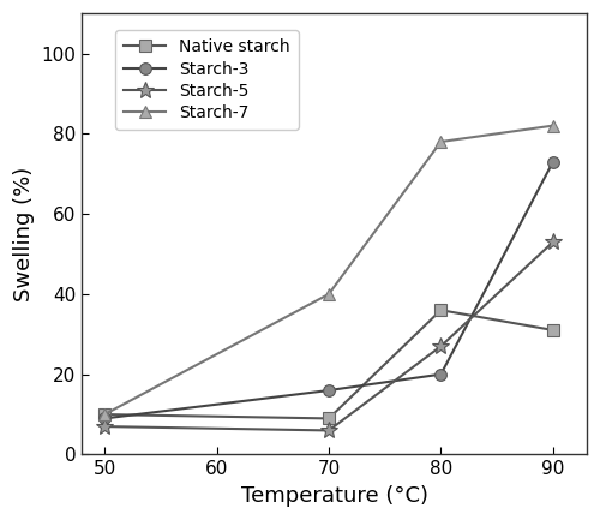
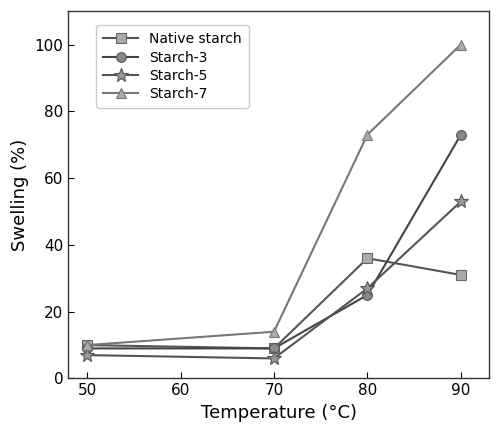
Starch-3/70: 16 -> 9
Starch-7/70: 40 -> 14
Starch-3/80: 20 -> 25
Starch-7/80: 78 -> 73
Starch-7/90: 82 -> 100
